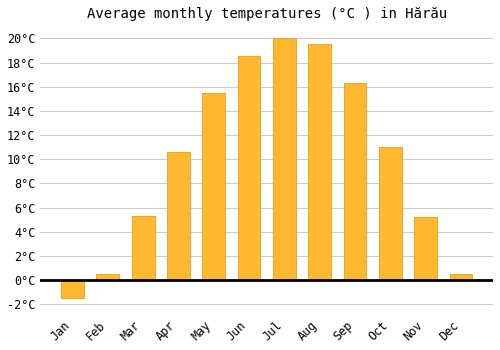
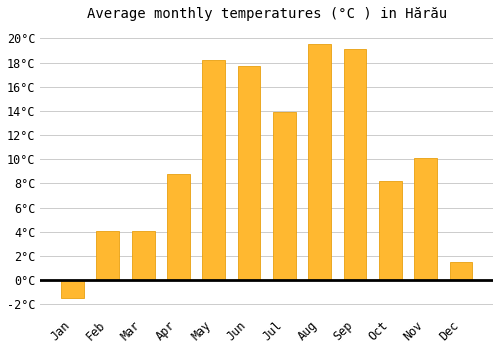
Feb: 0.5°C -> 4.1°C
Mar: 5.3°C -> 4.1°C
Apr: 10.6°C -> 8.8°C
May: 15.5°C -> 18.2°C
Jun: 18.5°C -> 17.7°C
Jul: 20.0°C -> 13.9°C
Sep: 16.3°C -> 19.1°C
Oct: 11.0°C -> 8.2°C
Nov: 5.2°C -> 10.1°C
Dec: 0.5°C -> 1.5°C
